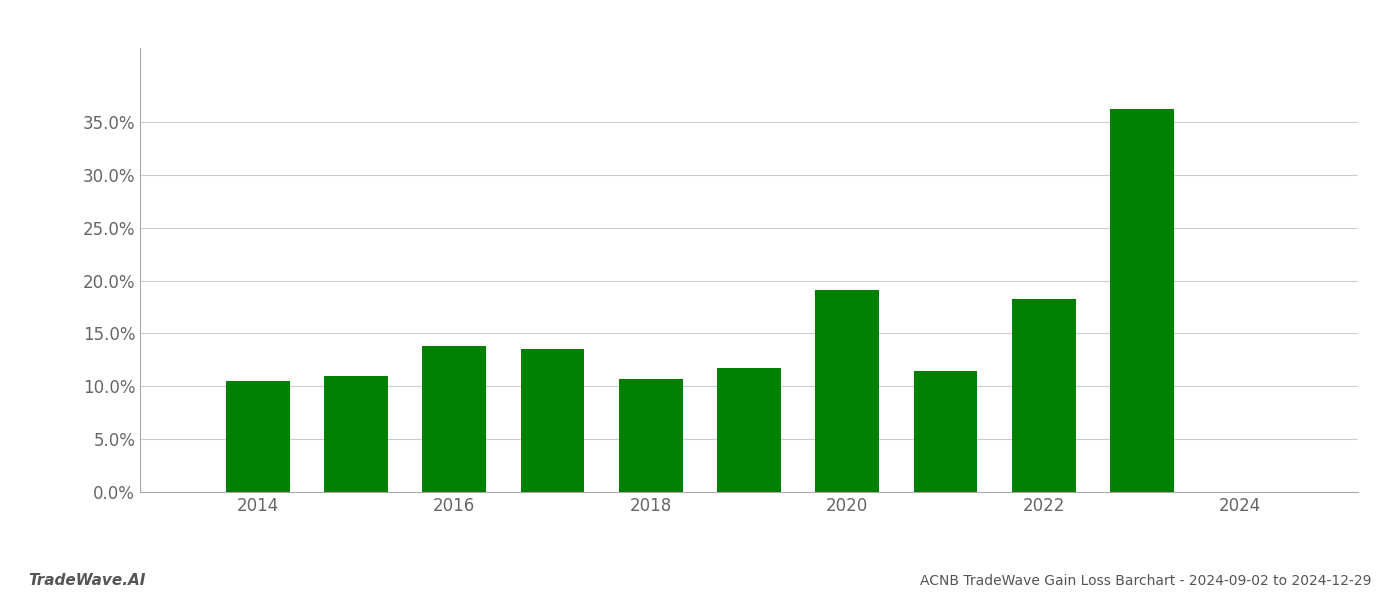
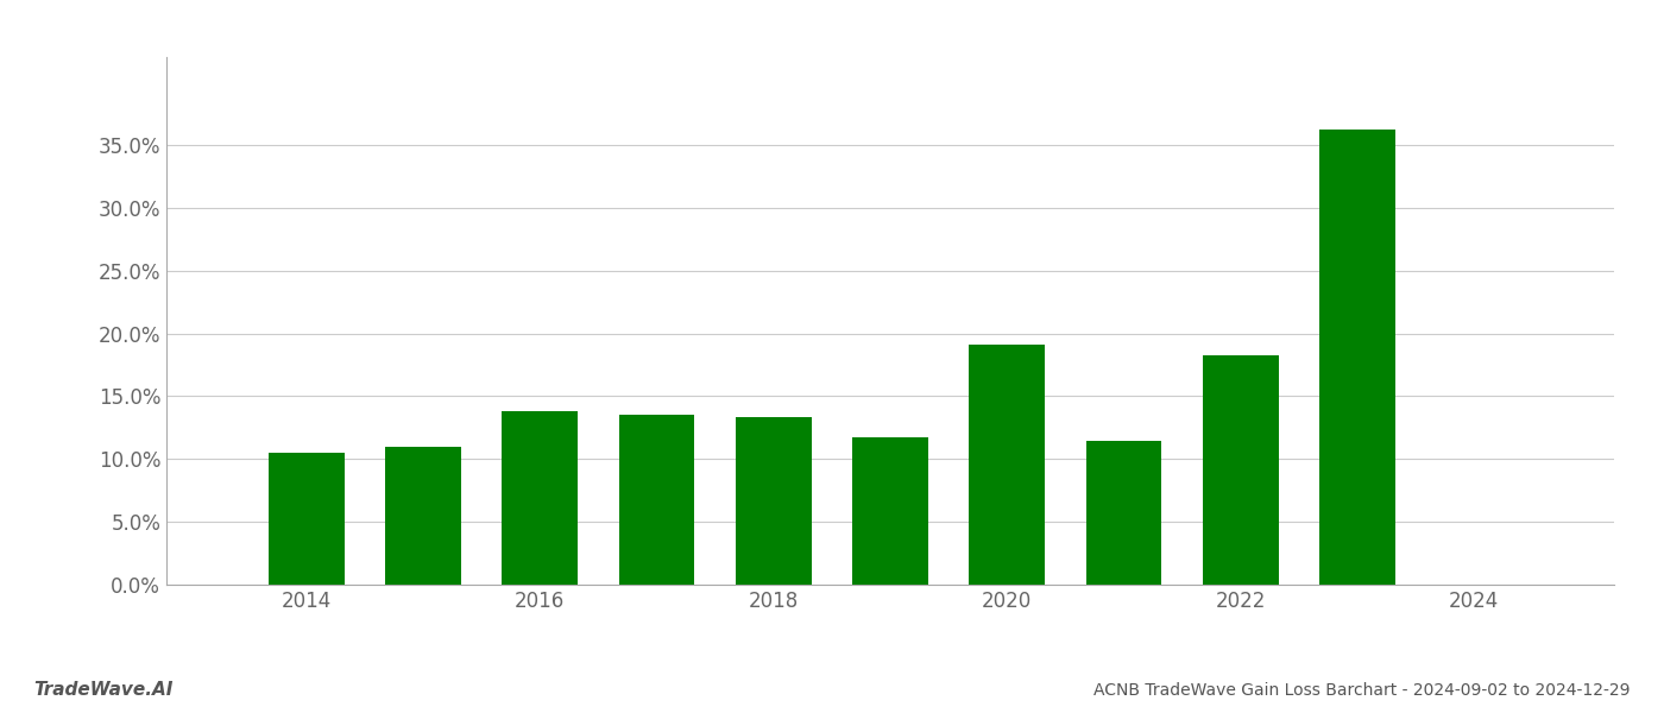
2018: 10.7% -> 13.3%
